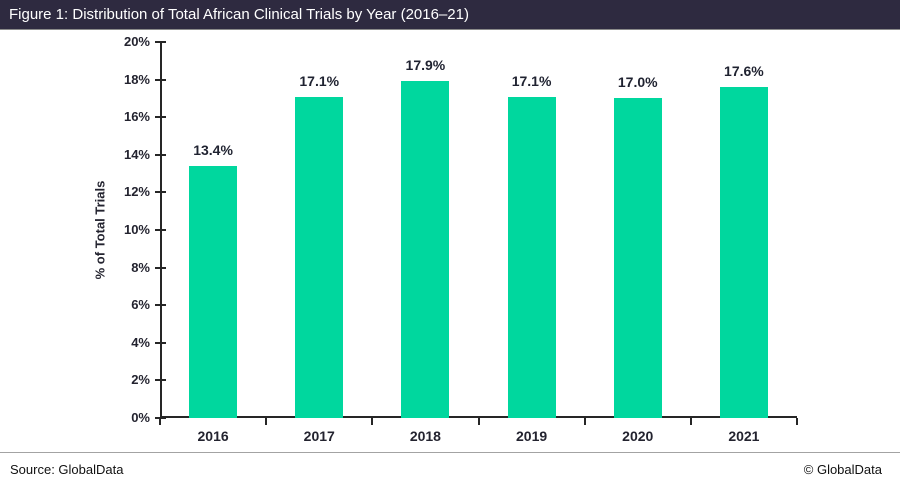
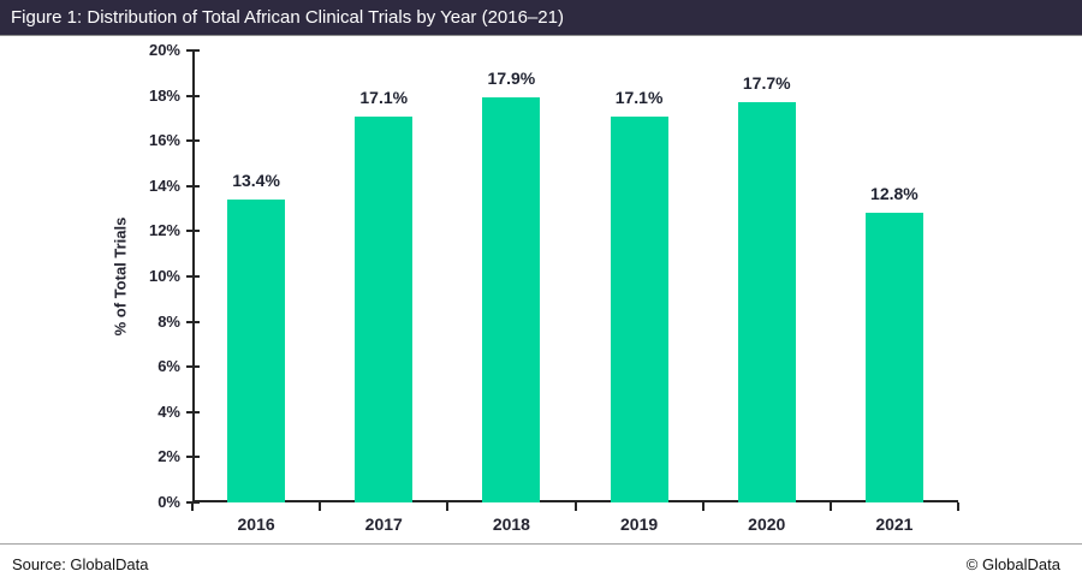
2020: 17.0% -> 17.7%
2021: 17.6% -> 12.8%
